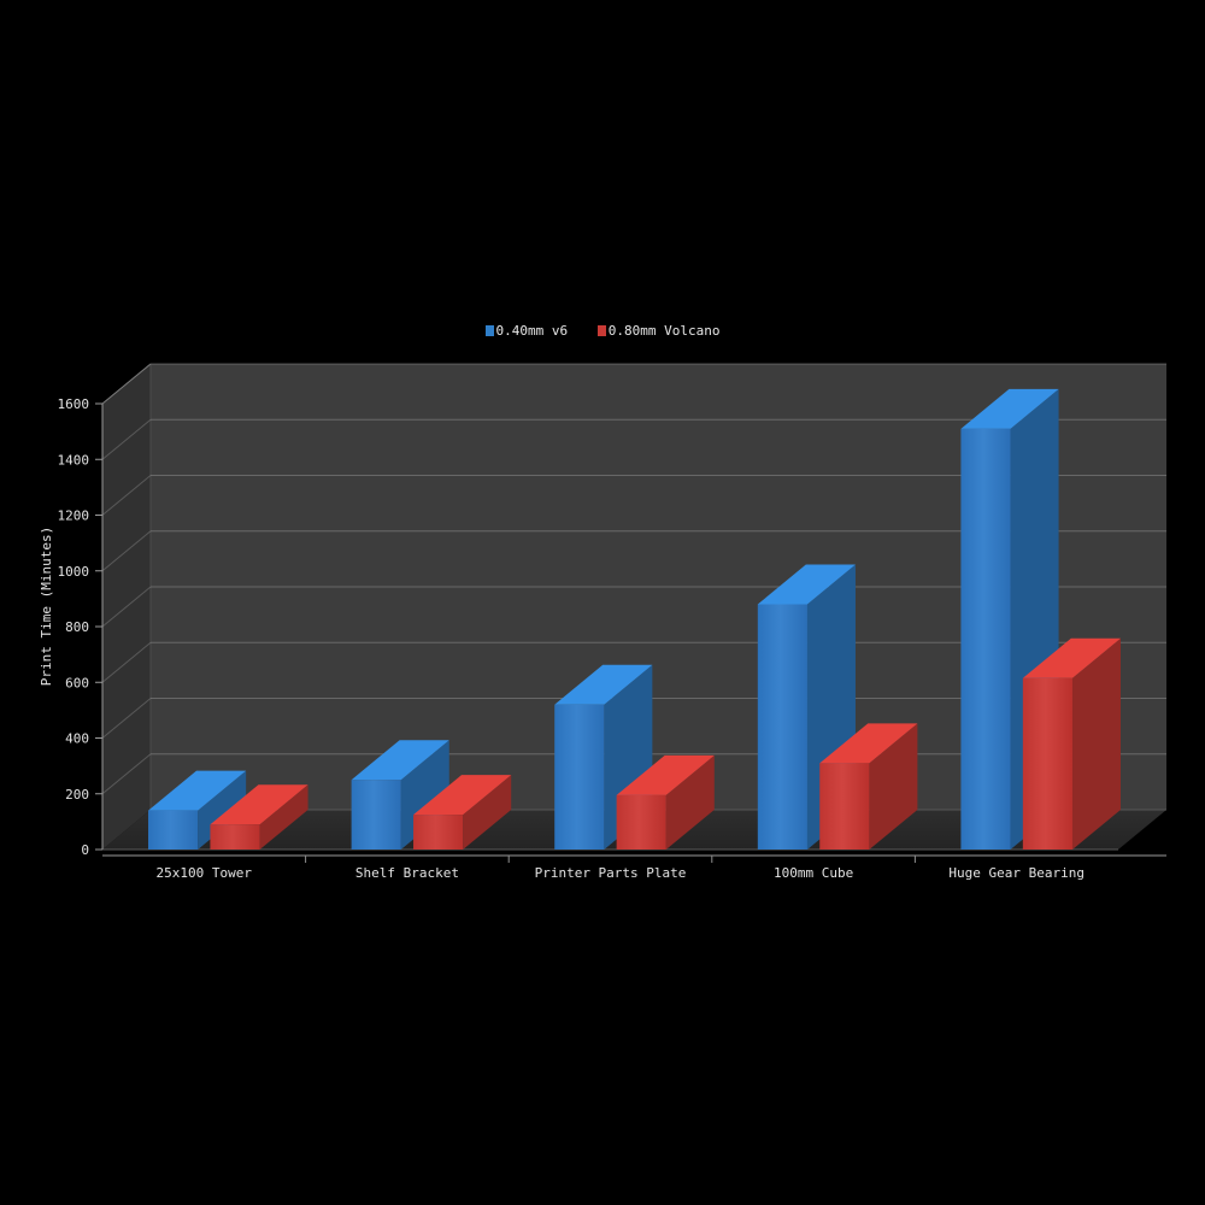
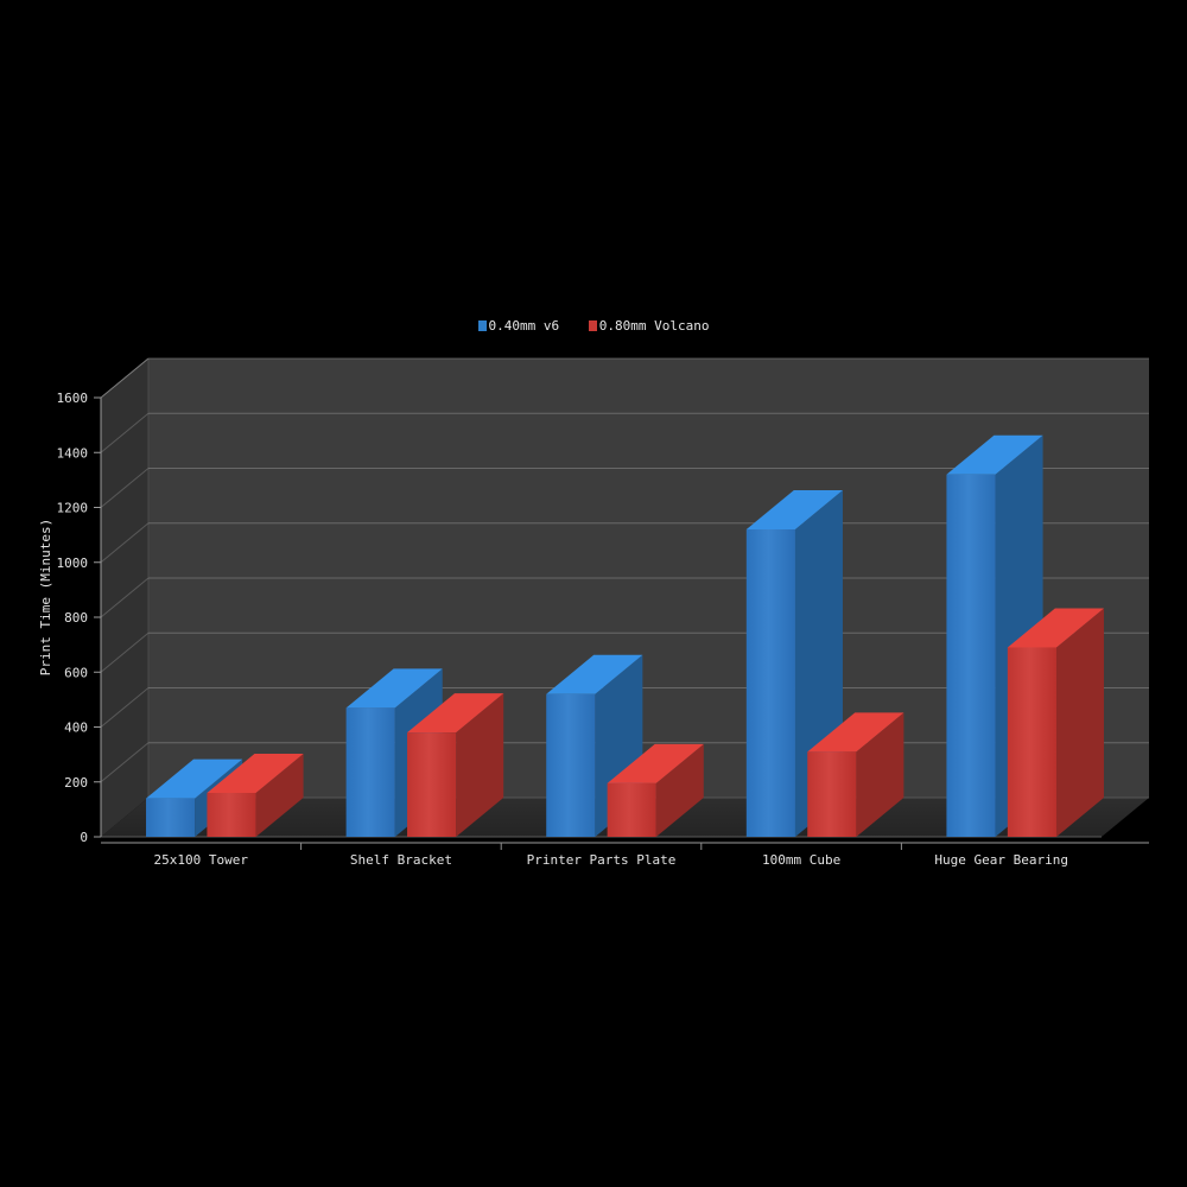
0.80mm Volcano/25x100 Tower: 90 -> 160
0.40mm v6/Shelf Bracket: 250 -> 470
0.80mm Volcano/Shelf Bracket: 120 -> 380
0.40mm v6/100mm Cube: 880 -> 1120
0.40mm v6/Huge Gear Bearing: 1510 -> 1320
0.80mm Volcano/Huge Gear Bearing: 620 -> 690
